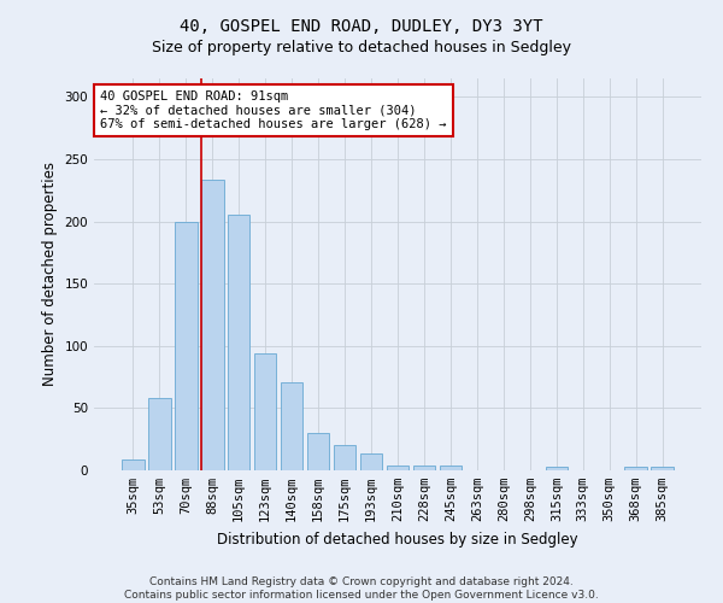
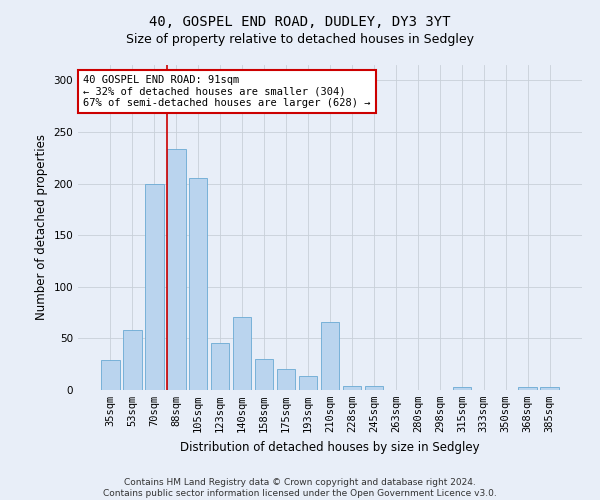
35sqm: 9 -> 29
123sqm: 94 -> 46
210sqm: 4 -> 66
